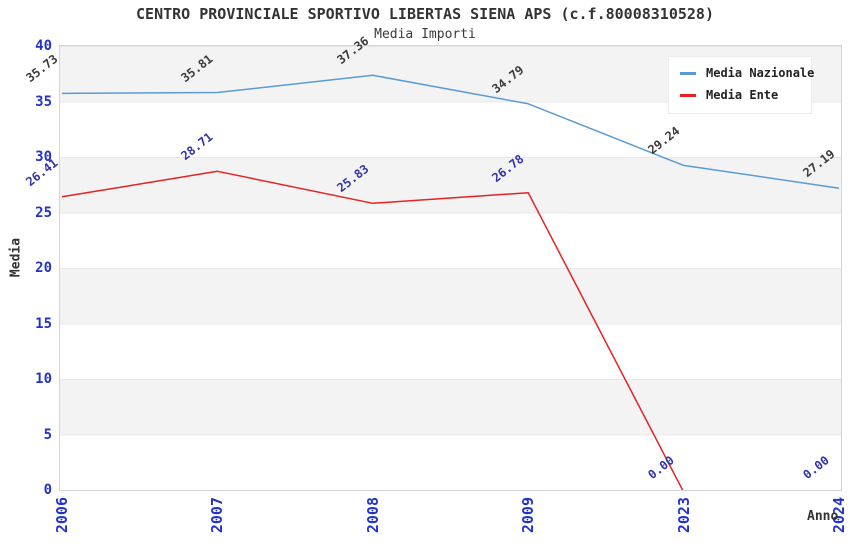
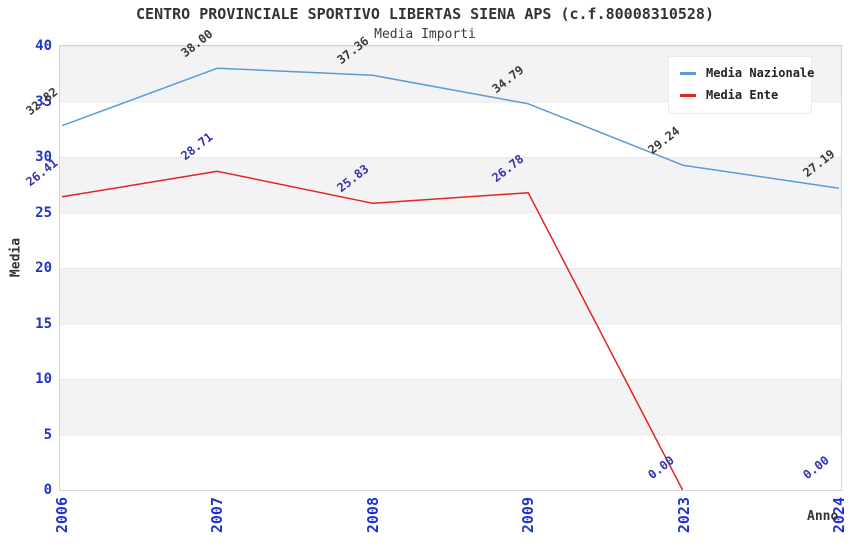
Media Nazionale/2006: 35.73 -> 32.82
Media Nazionale/2007: 35.81 -> 38.00
